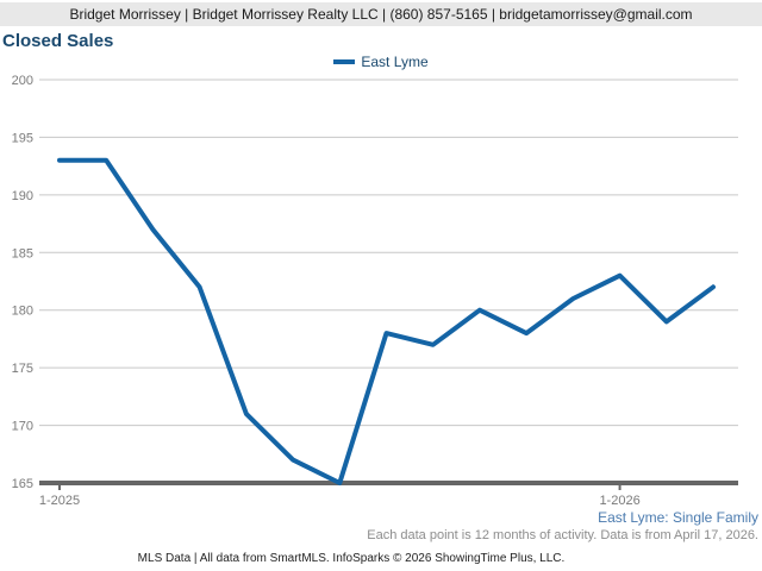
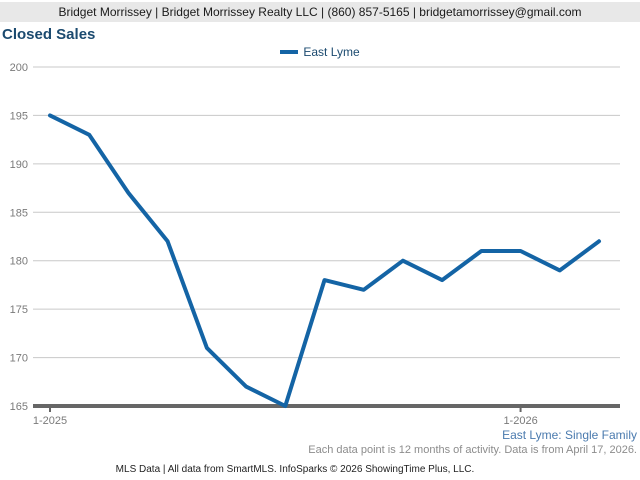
1-2025: 193 -> 195
1-2026: 183 -> 181
